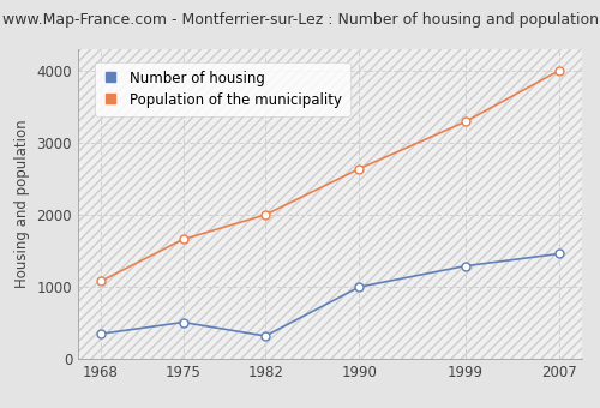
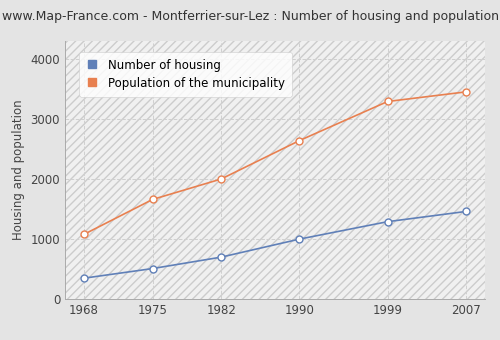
Number of housing/1982: 320 -> 700
Population of the municipality/2007: 4000 -> 3450
